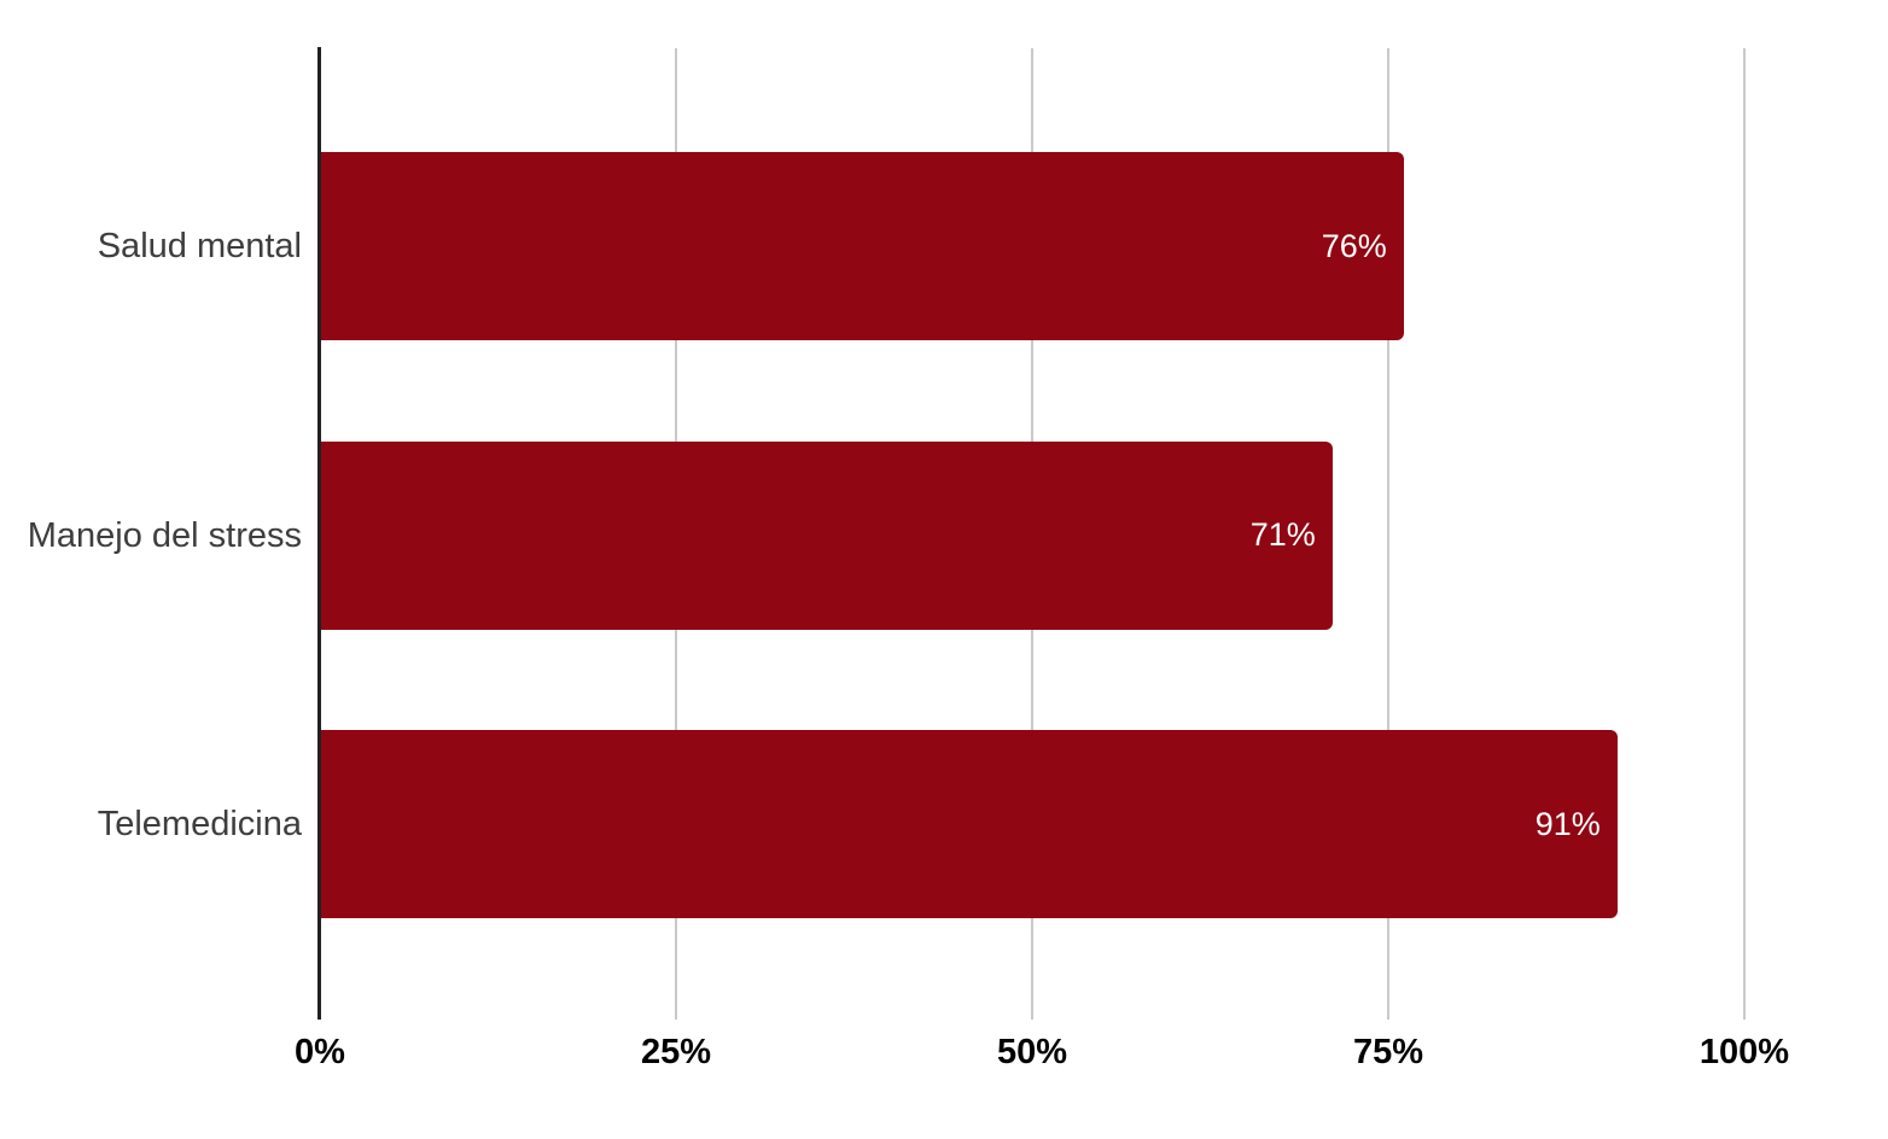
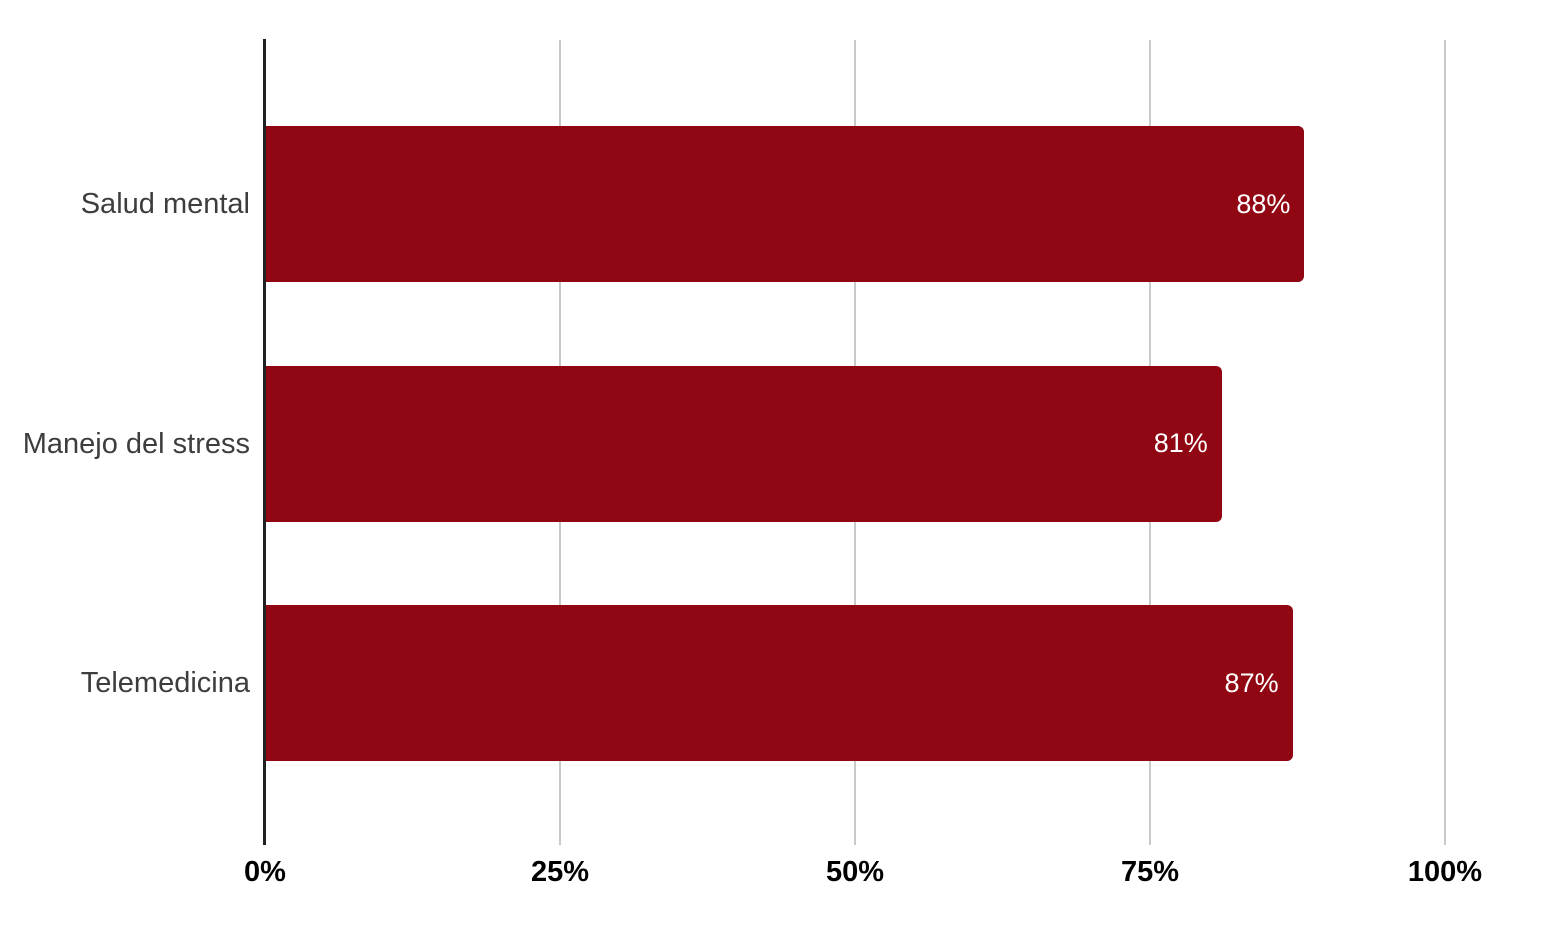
Salud mental: 76% -> 88%
Manejo del stress: 71% -> 81%
Telemedicina: 91% -> 87%
